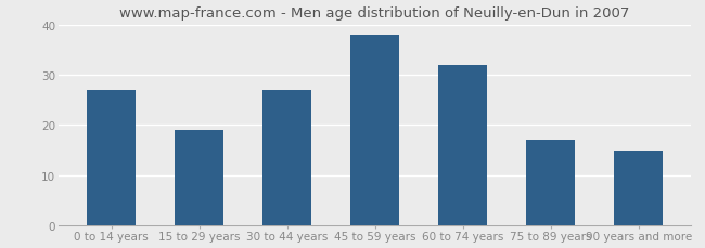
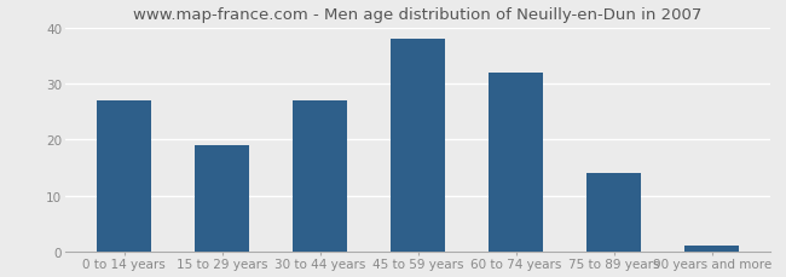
75 to 89 years: 17 -> 14
90 years and more: 15 -> 1
